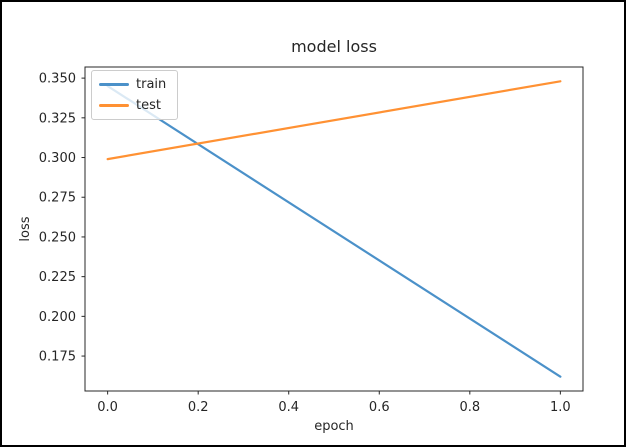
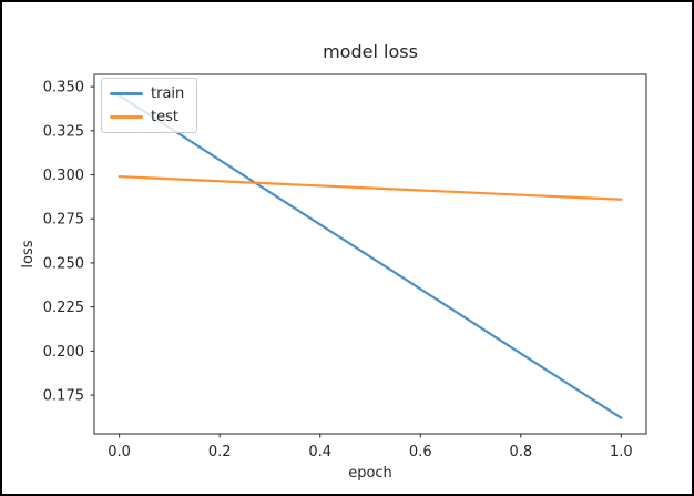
test/1.0: 0.348 -> 0.286
